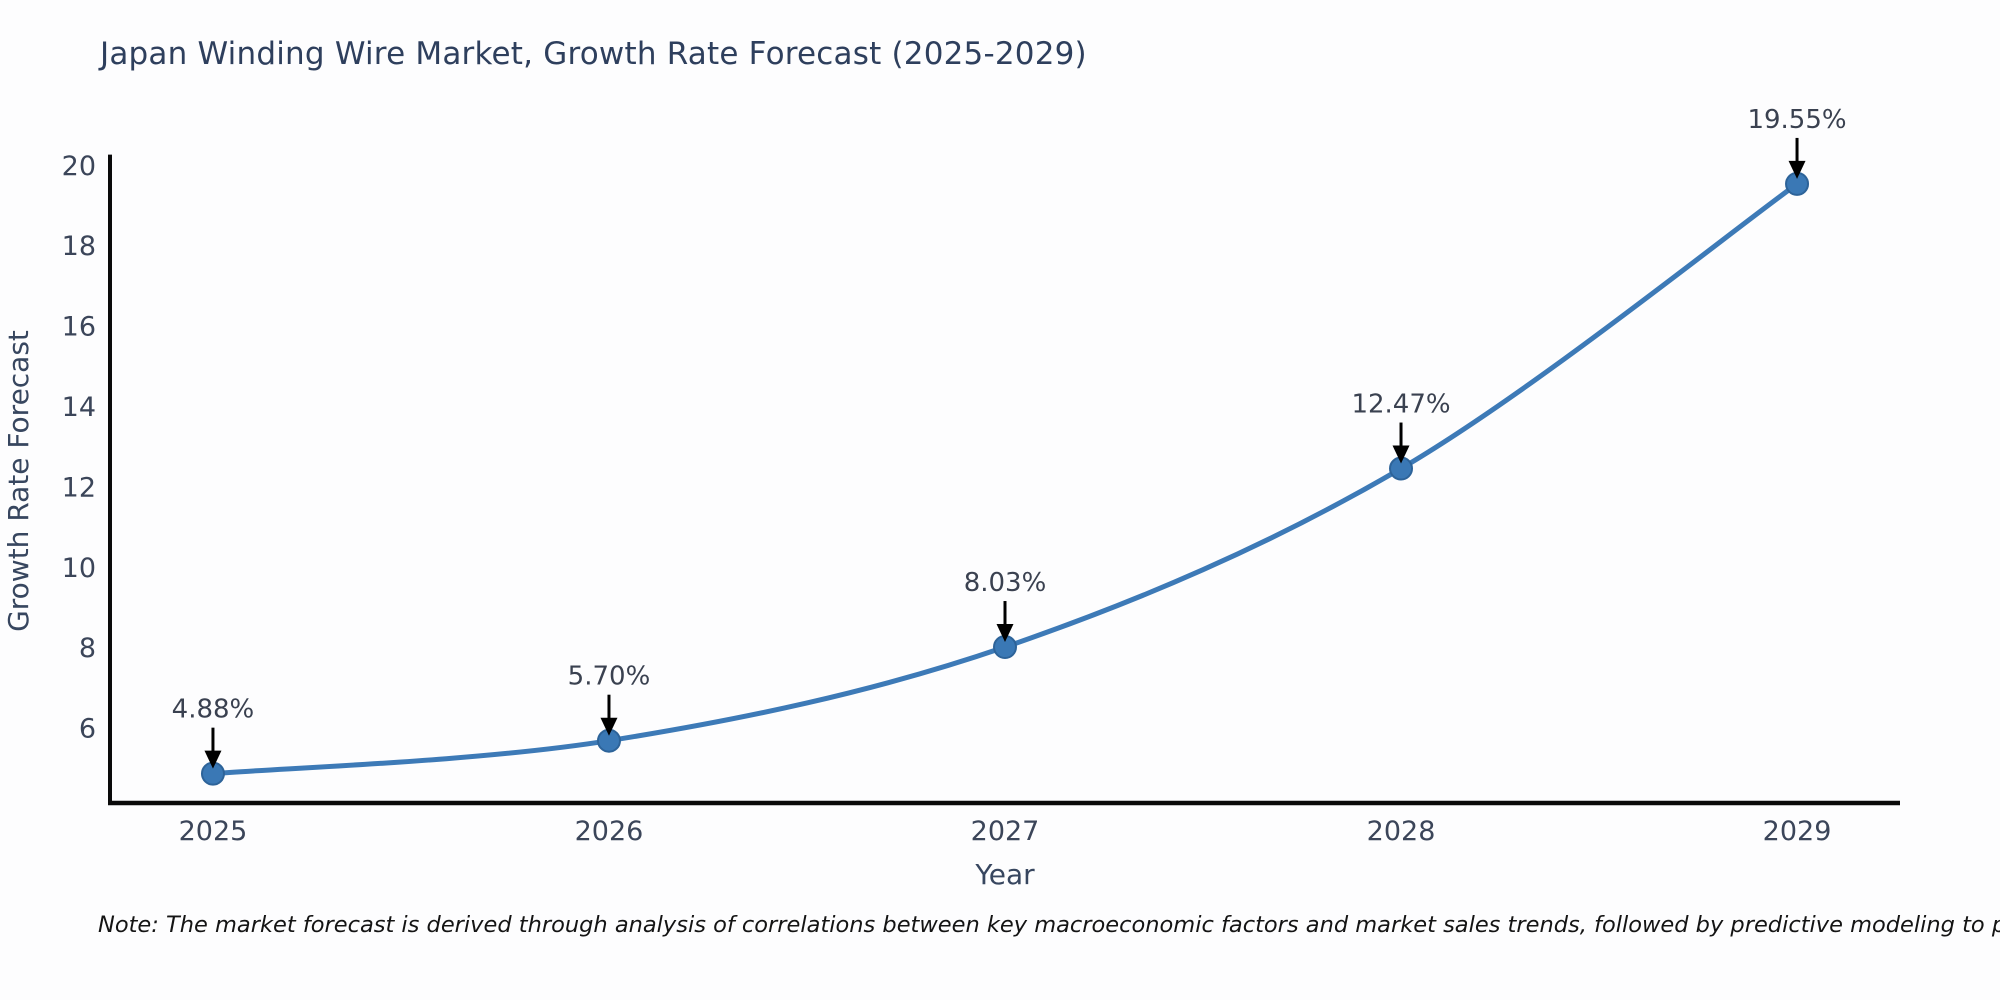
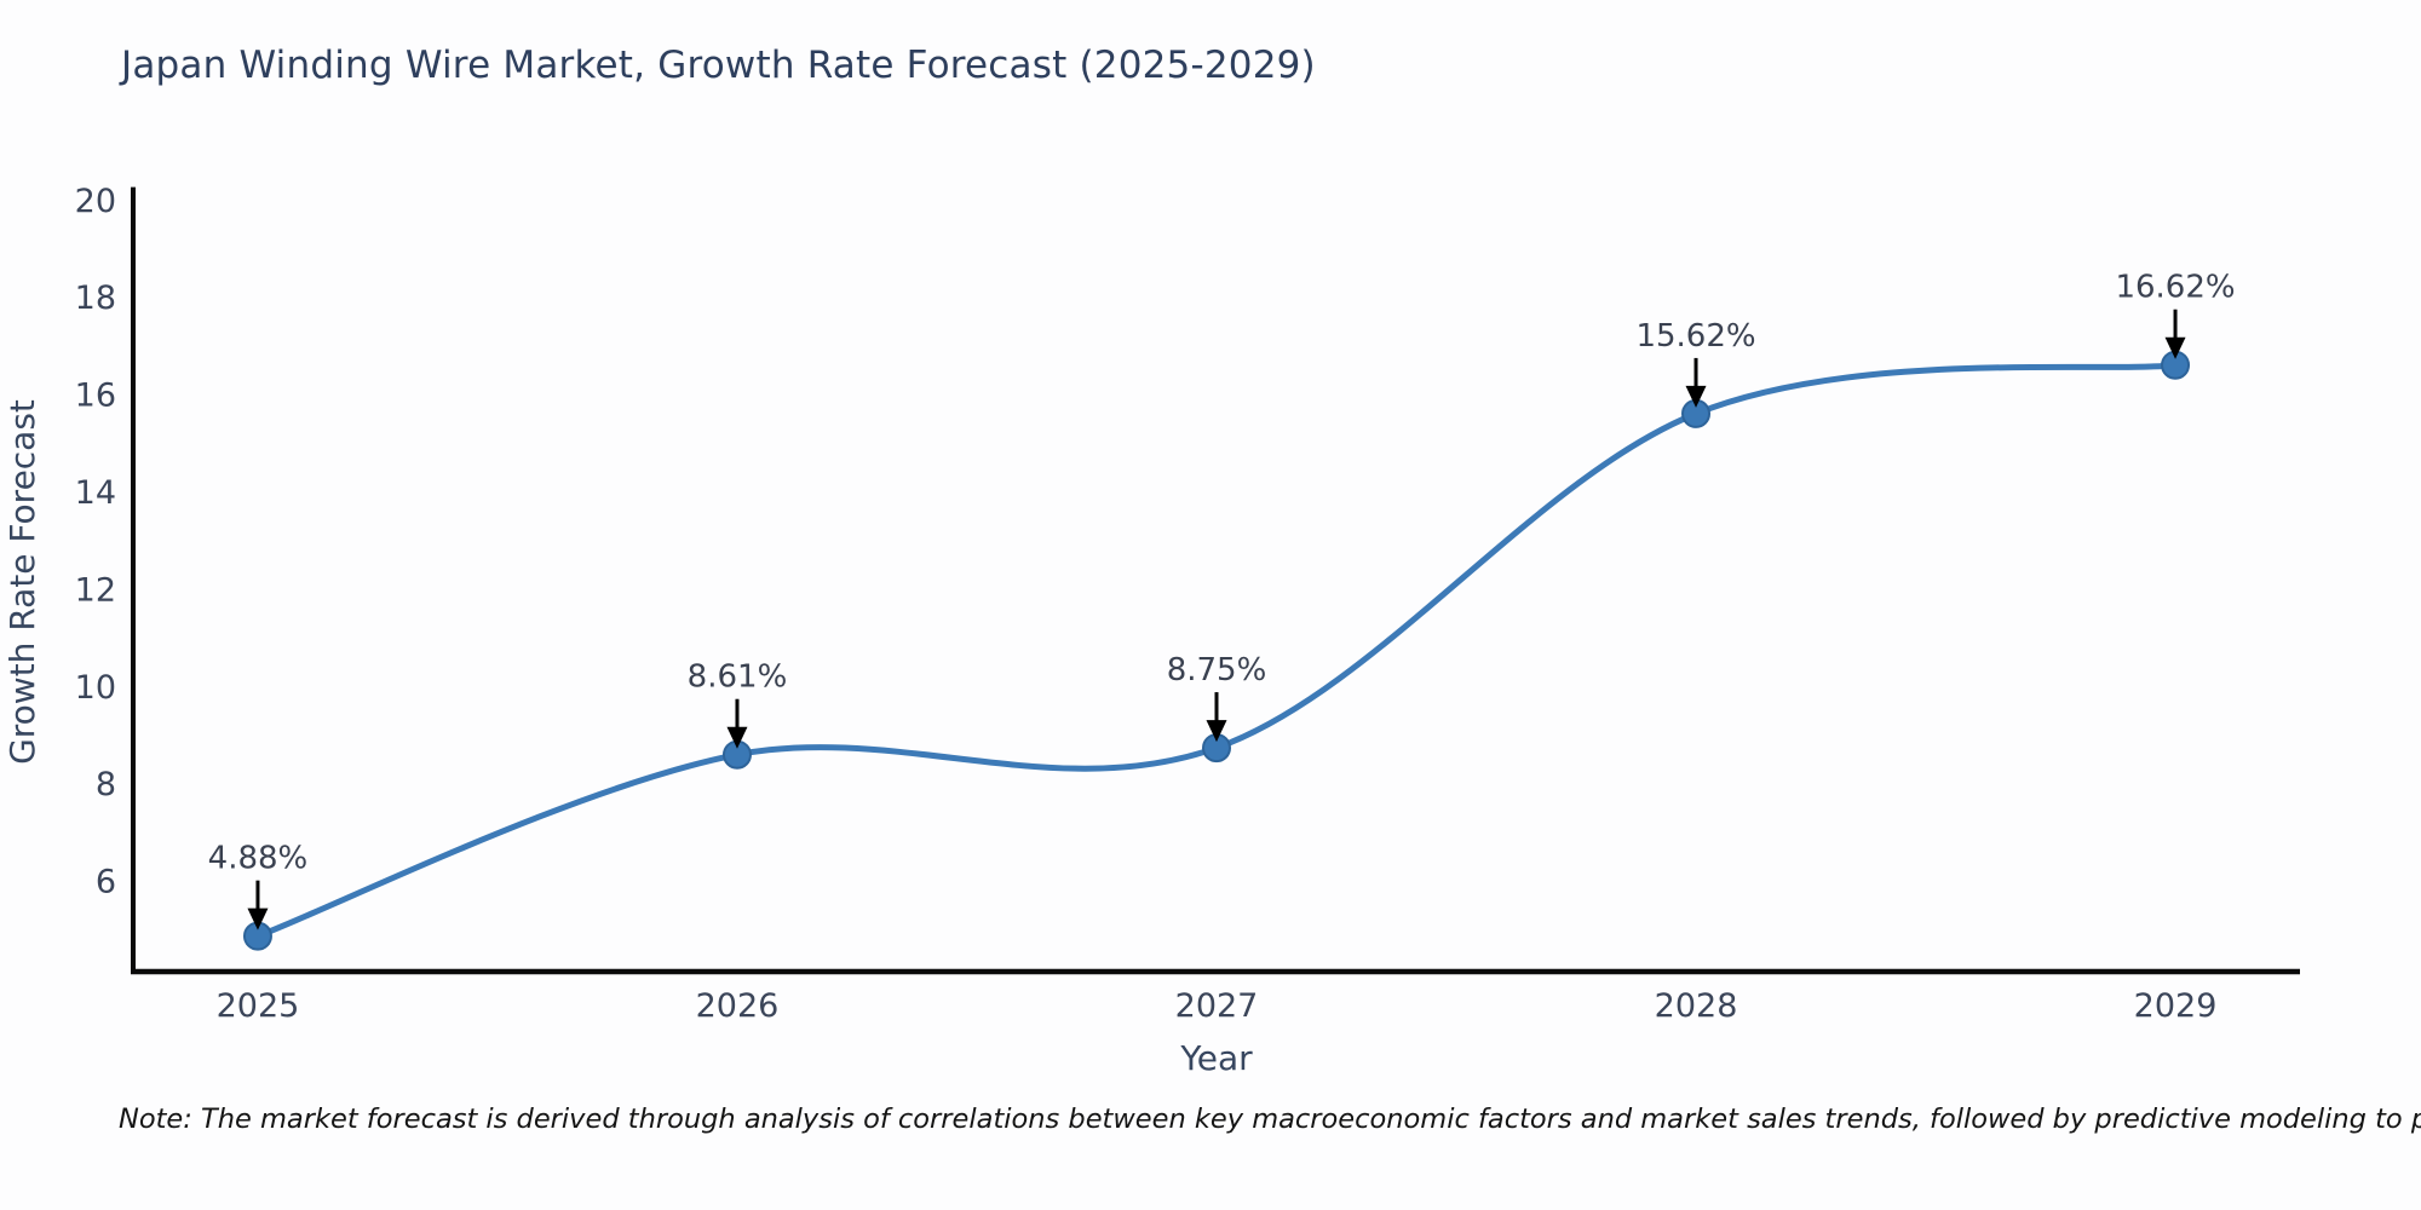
2026: 5.70% -> 8.61%
2027: 8.03% -> 8.75%
2028: 12.47% -> 15.62%
2029: 19.55% -> 16.62%
